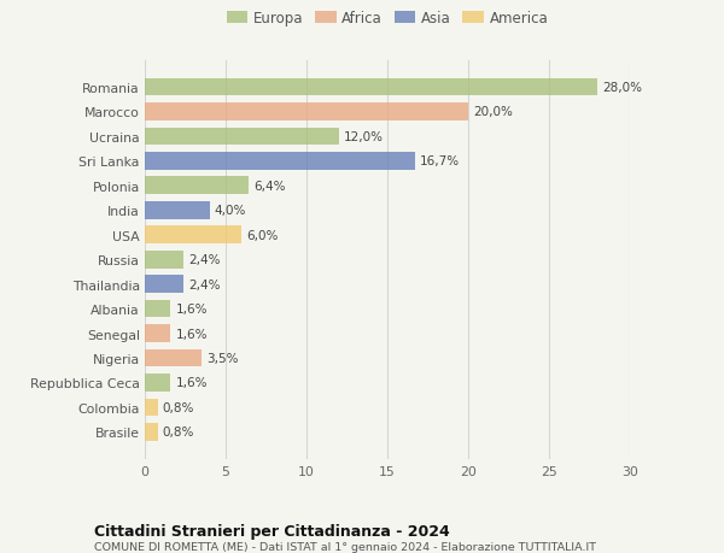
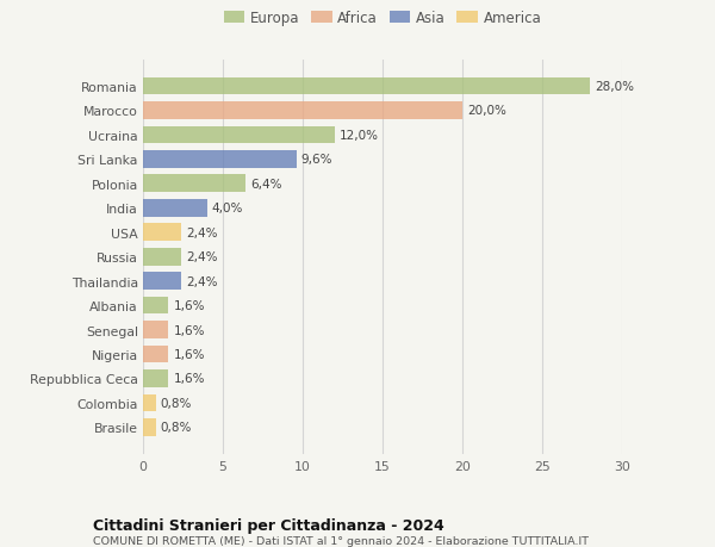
Sri Lanka: 16,7% -> 9,6%
USA: 6,0% -> 2,4%
Nigeria: 3,5% -> 1,6%
